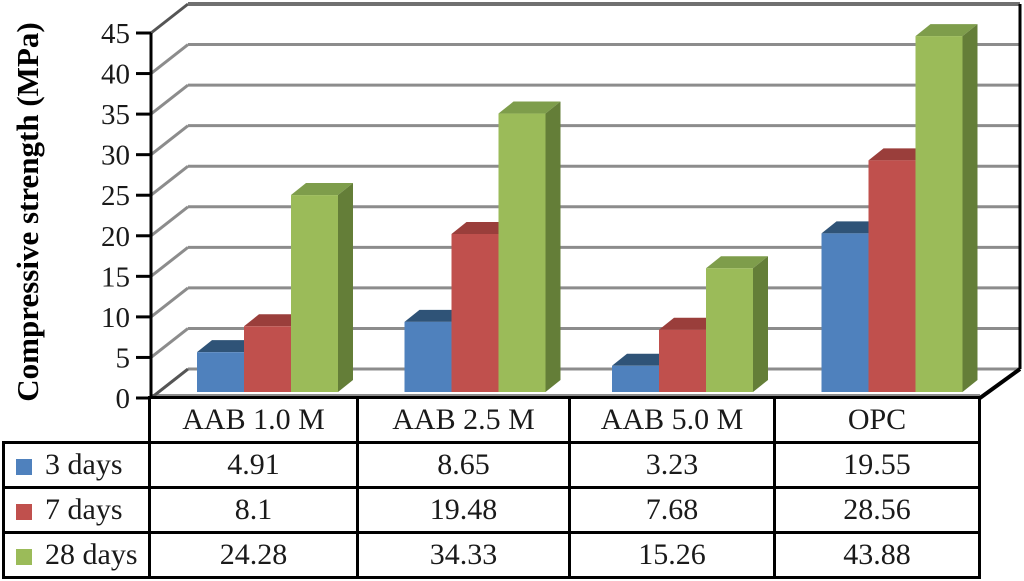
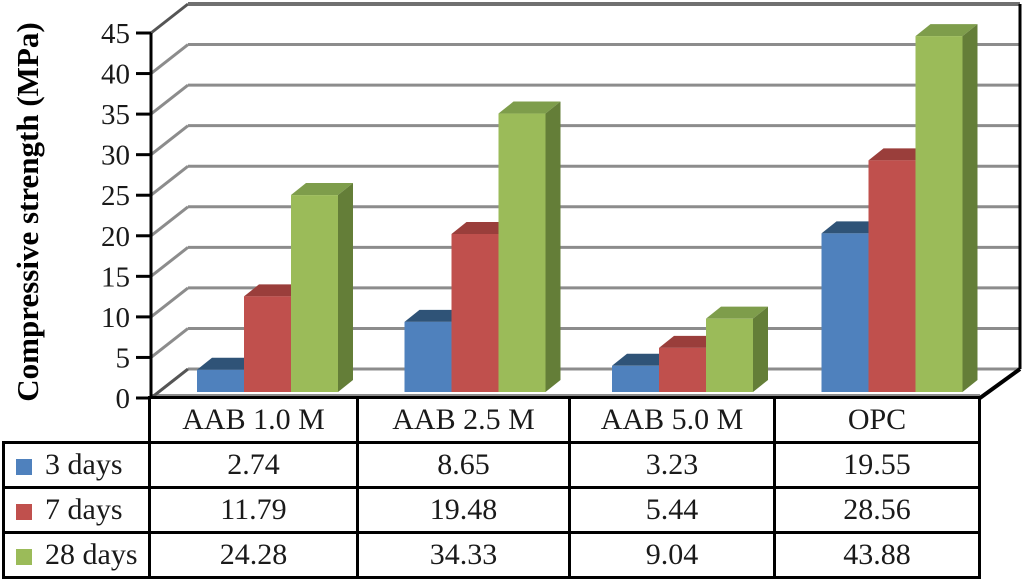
3 days/AAB 1.0 M: 4.91 -> 2.74
7 days/AAB 1.0 M: 8.1 -> 11.79
7 days/AAB 5.0 M: 7.68 -> 5.44
28 days/AAB 5.0 M: 15.26 -> 9.04
